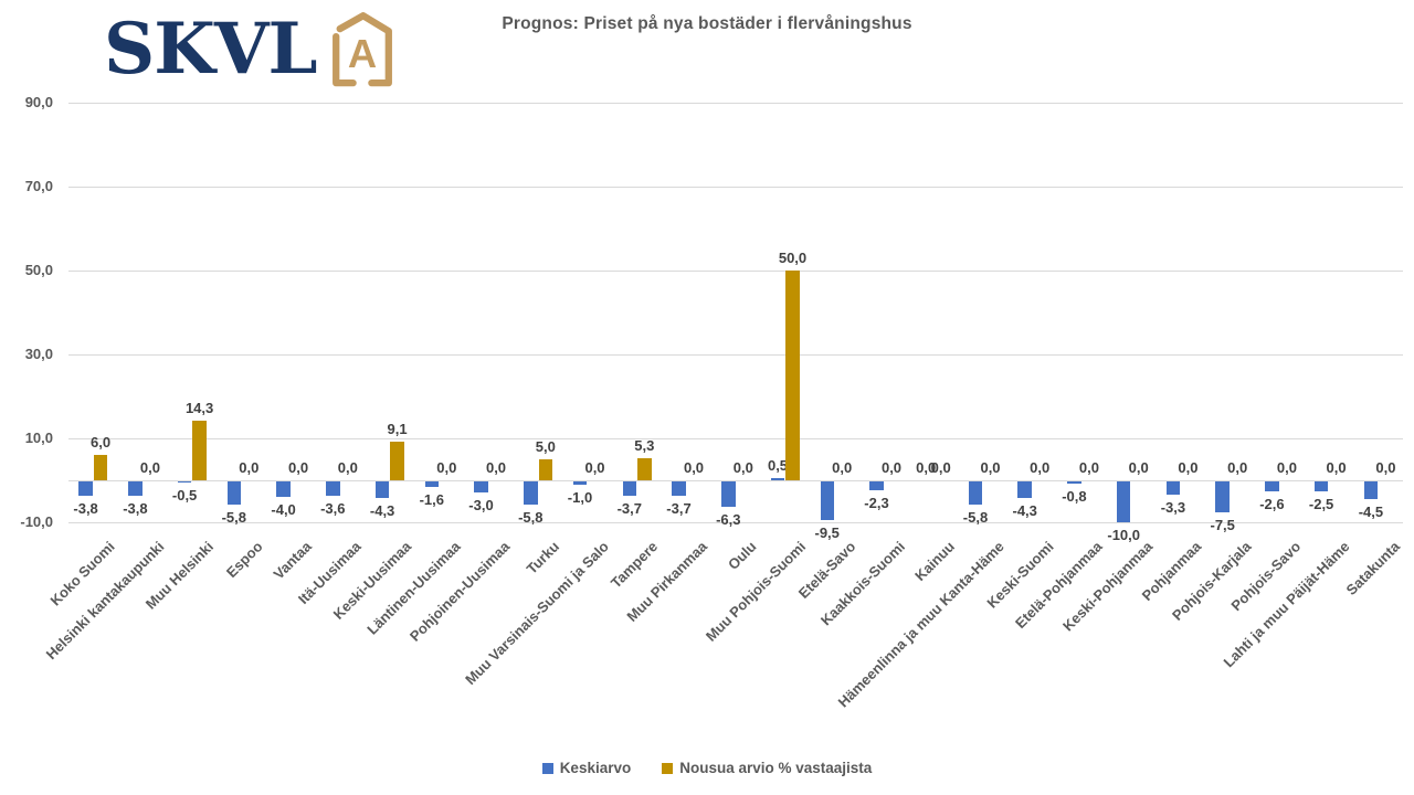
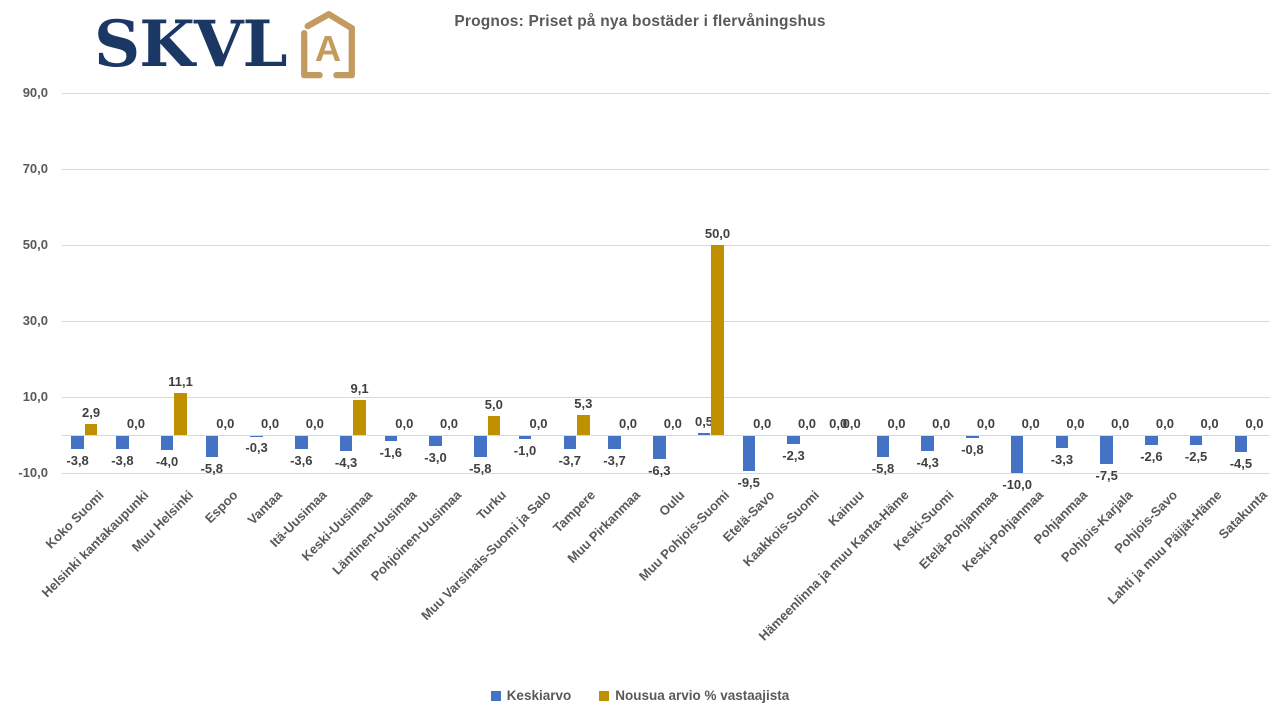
Nousua arvio % vastaajista/Koko Suomi: 6,0 -> 2,9
Keskiarvo/Muu Helsinki: -0,5 -> -4,0
Nousua arvio % vastaajista/Muu Helsinki: 14,3 -> 11,1
Keskiarvo/Vantaa: -4,0 -> -0,3
